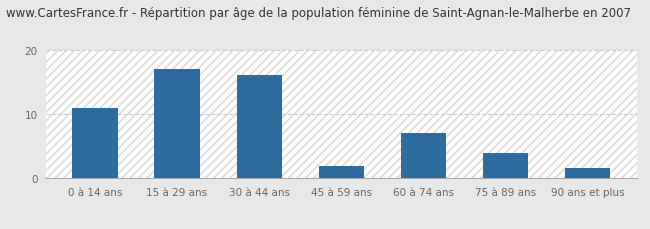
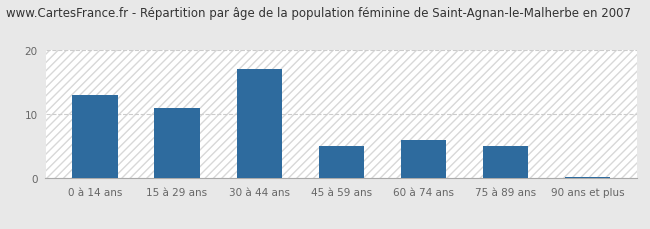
0 à 14 ans: 11.0 -> 13.0
15 à 29 ans: 17.0 -> 11.0
30 à 44 ans: 16.0 -> 17.0
45 à 59 ans: 2.0 -> 5.0
60 à 74 ans: 7.0 -> 6.0
75 à 89 ans: 4.0 -> 5.0
90 ans et plus: 1.6 -> 0.2
